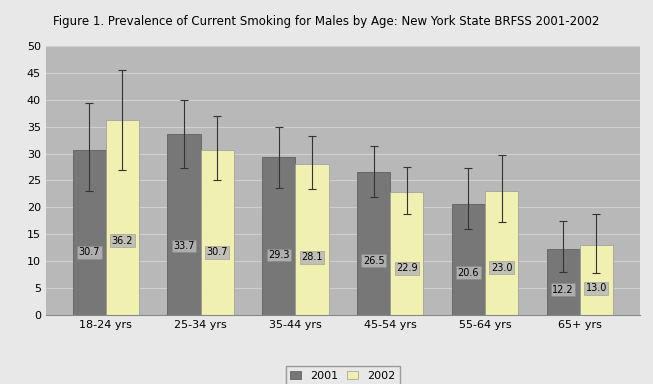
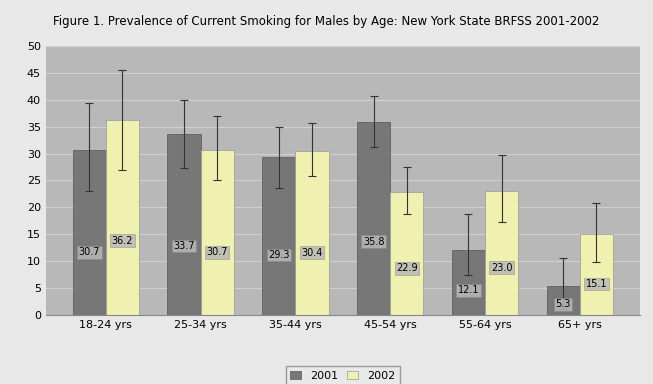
2002/35-44 yrs: 28.1 -> 30.4
2001/45-54 yrs: 26.5 -> 35.8
2001/55-64 yrs: 20.6 -> 12.1
2001/65+ yrs: 12.2 -> 5.3
2002/65+ yrs: 13.0 -> 15.1
